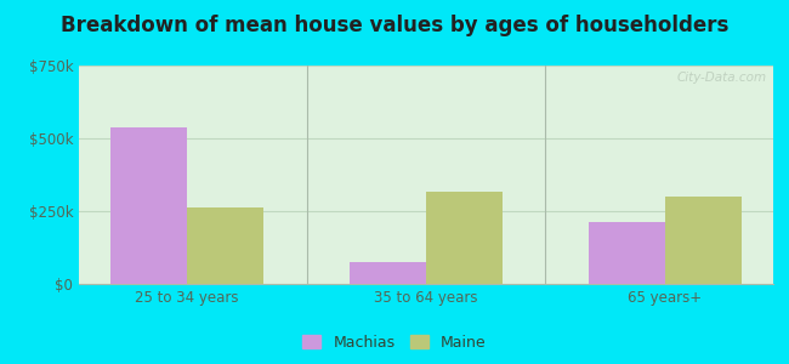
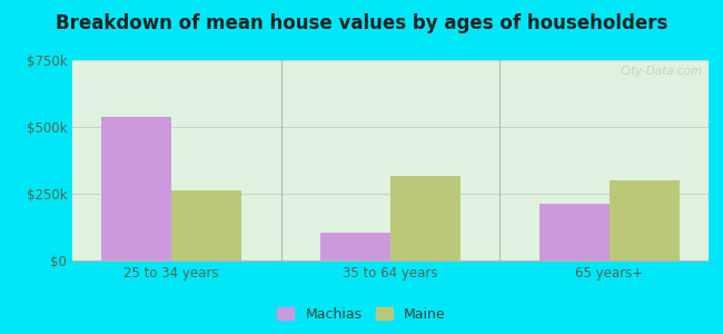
Machias/35 to 64 years: $75k -> $105k
